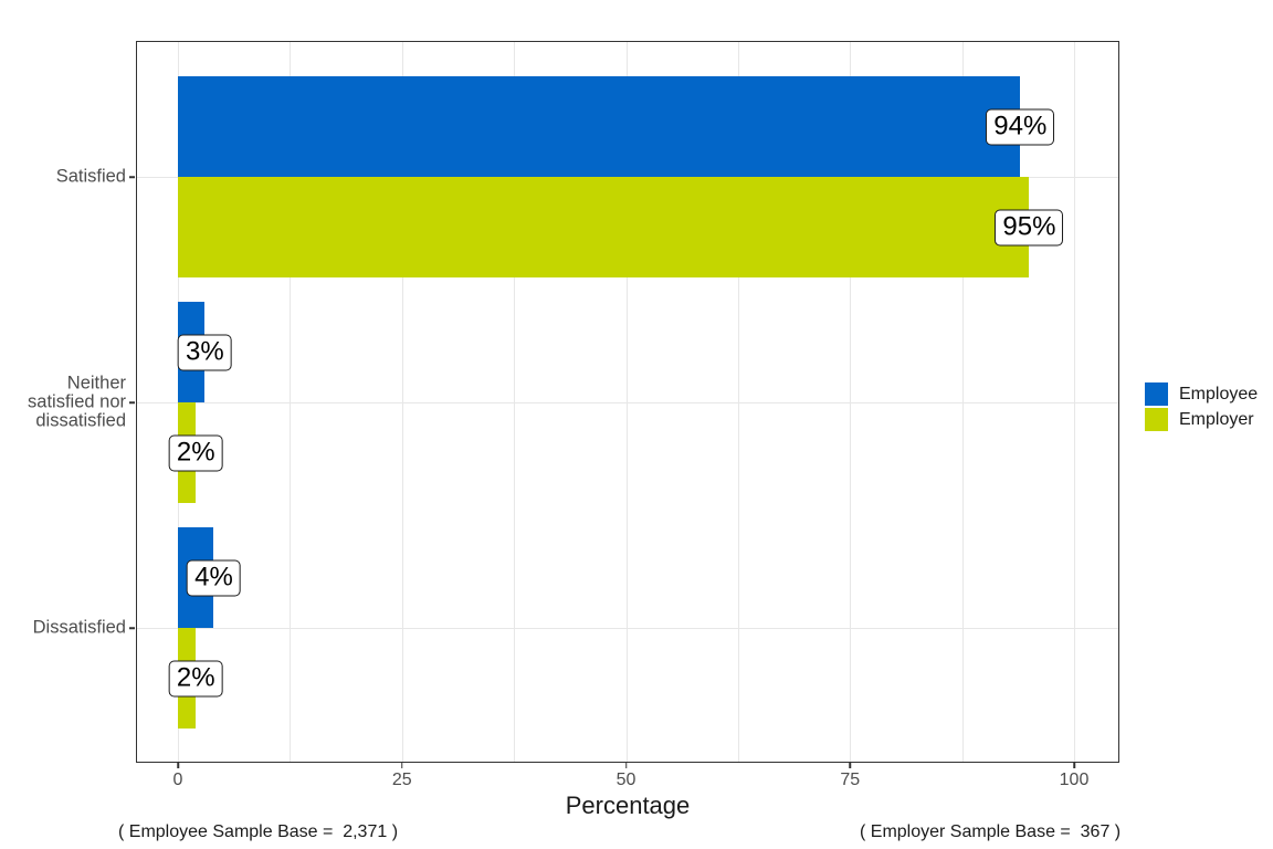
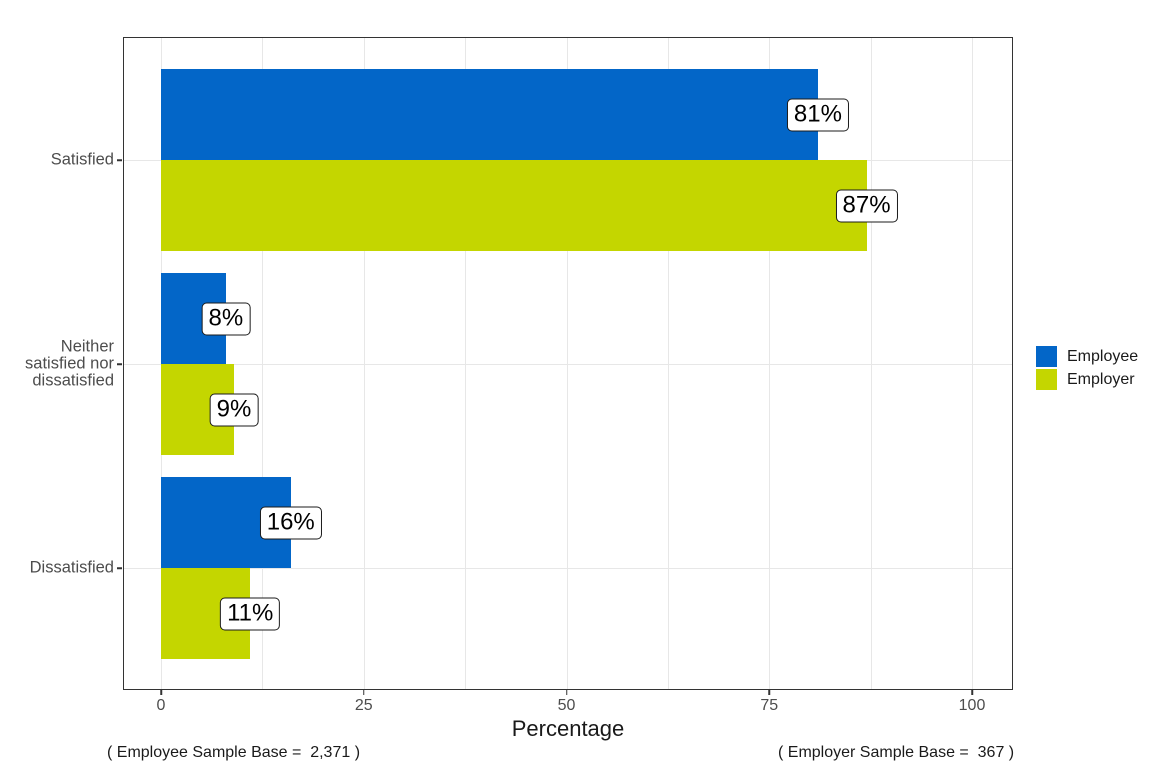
Employee/Satisfied: 94% -> 81%
Employer/Satisfied: 95% -> 87%
Employee/Neither satisfied nor dissatisfied: 3% -> 8%
Employer/Neither satisfied nor dissatisfied: 2% -> 9%
Employee/Dissatisfied: 4% -> 16%
Employer/Dissatisfied: 2% -> 11%
